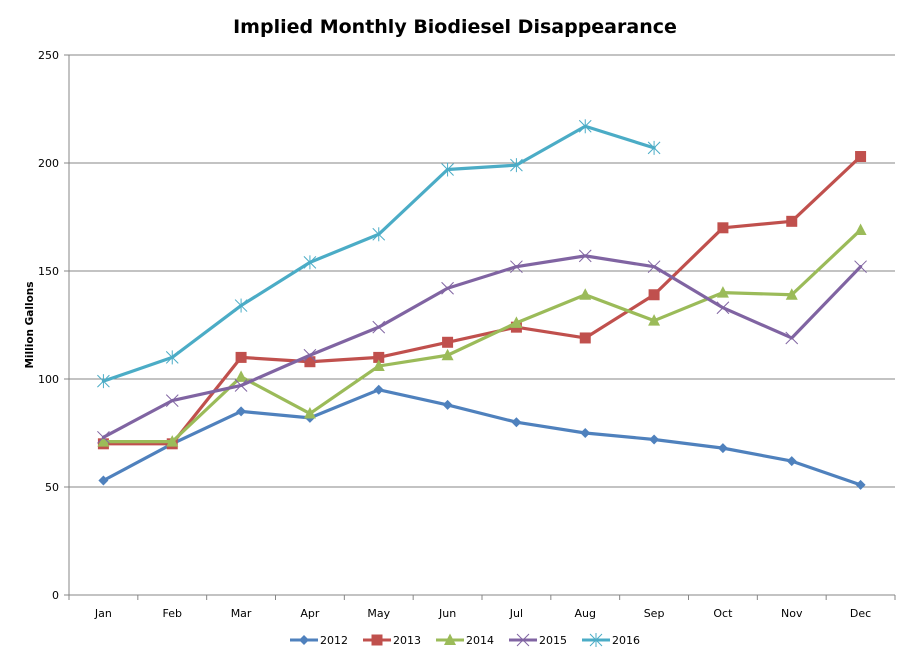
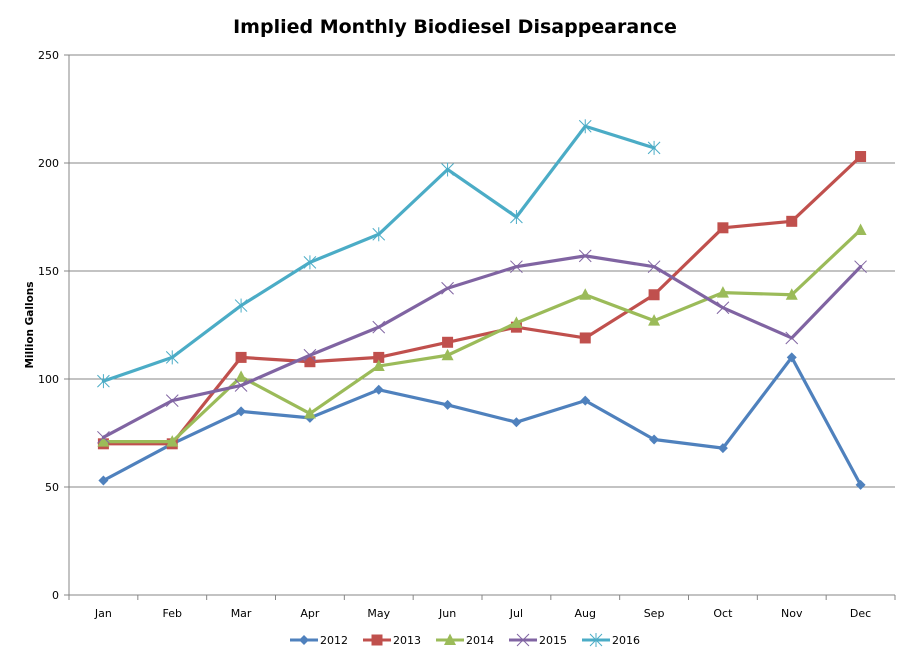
2016/Jul: 199 -> 175
2012/Aug: 75 -> 90
2012/Nov: 62 -> 110
